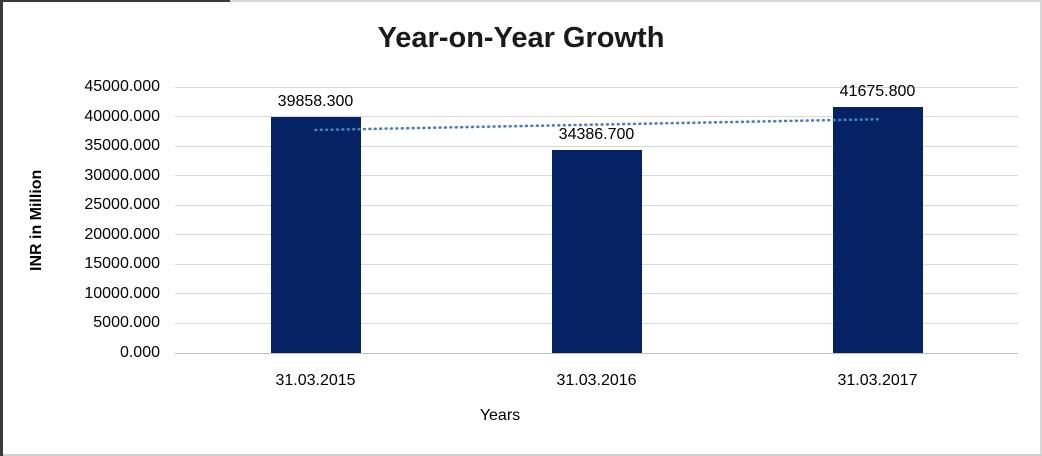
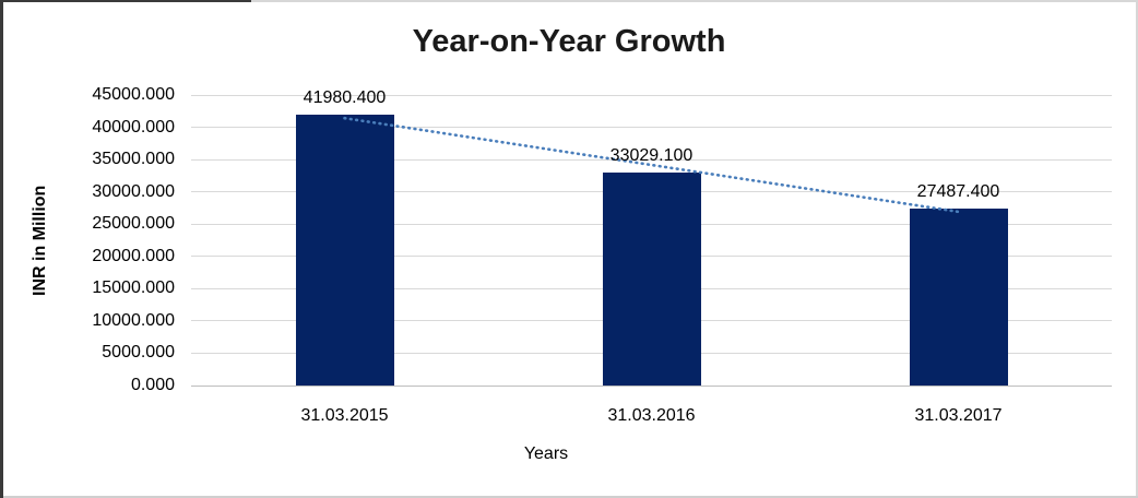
31.03.2015: 39858.300 -> 41980.400
31.03.2016: 34386.700 -> 33029.100
31.03.2017: 41675.800 -> 27487.400
